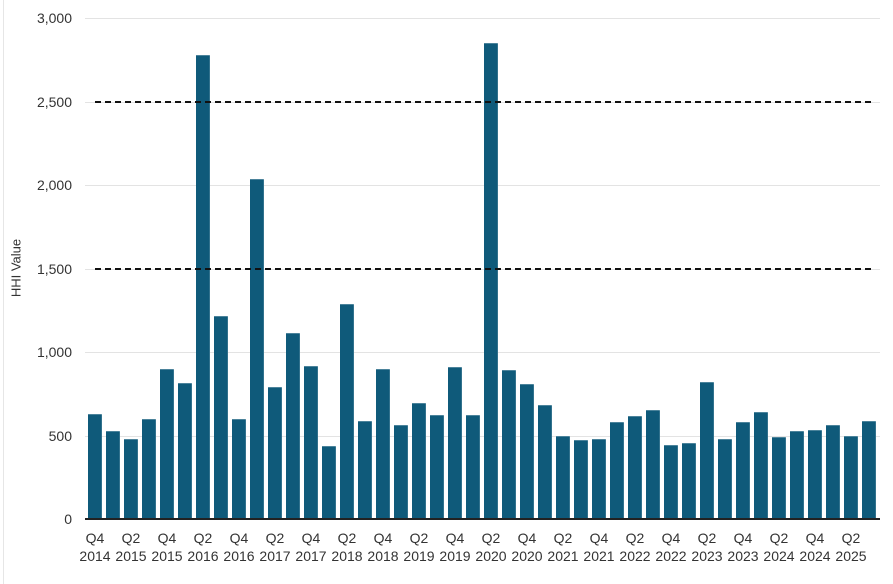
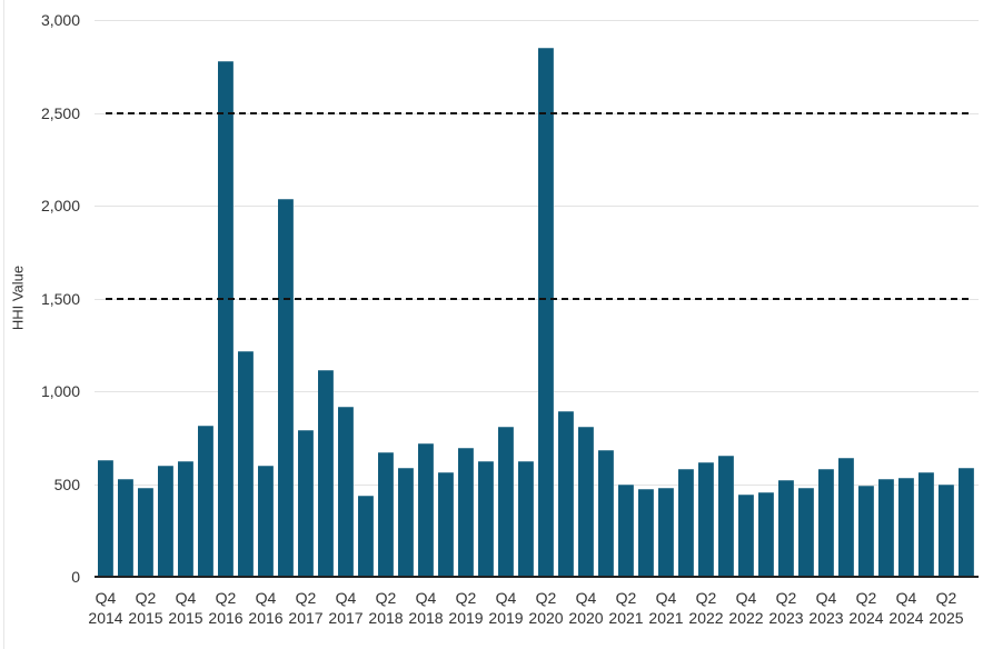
Q4 2015: 900 -> 620
Q2 2018: 1290 -> 670
Q4 2018: 900 -> 720
Q4 2019: 910 -> 810
Q2 2023: 820 -> 520
